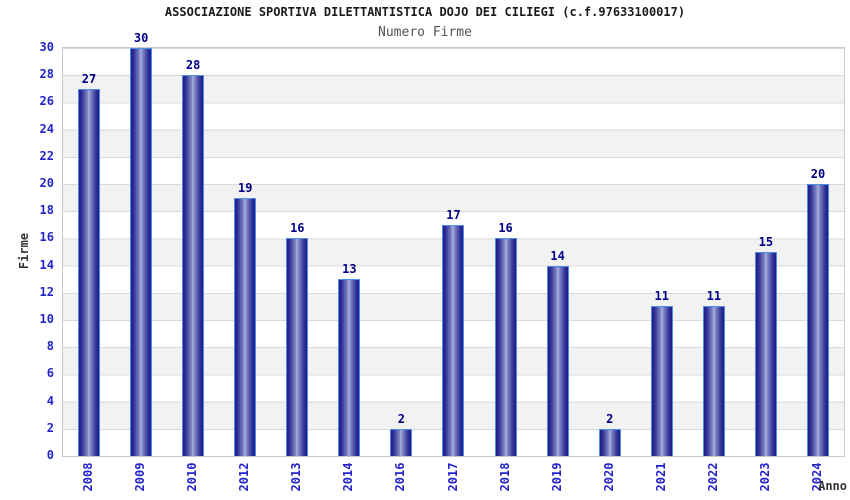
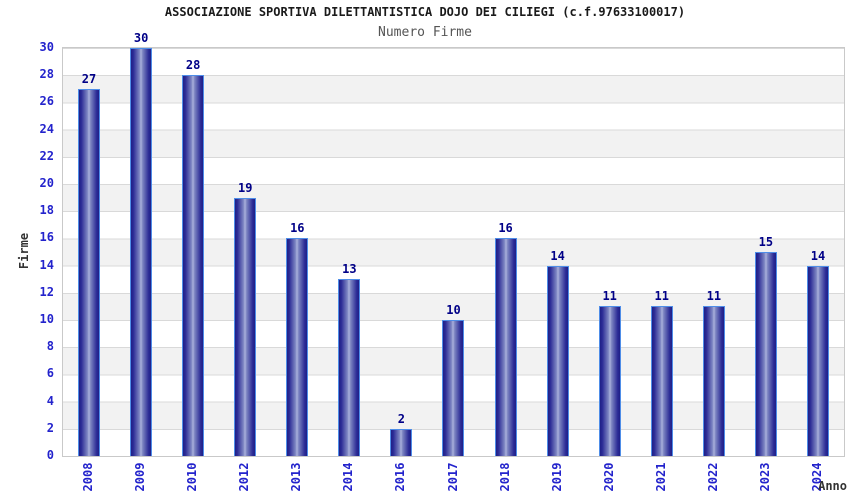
2017: 17 -> 10
2020: 2 -> 11
2024: 20 -> 14
